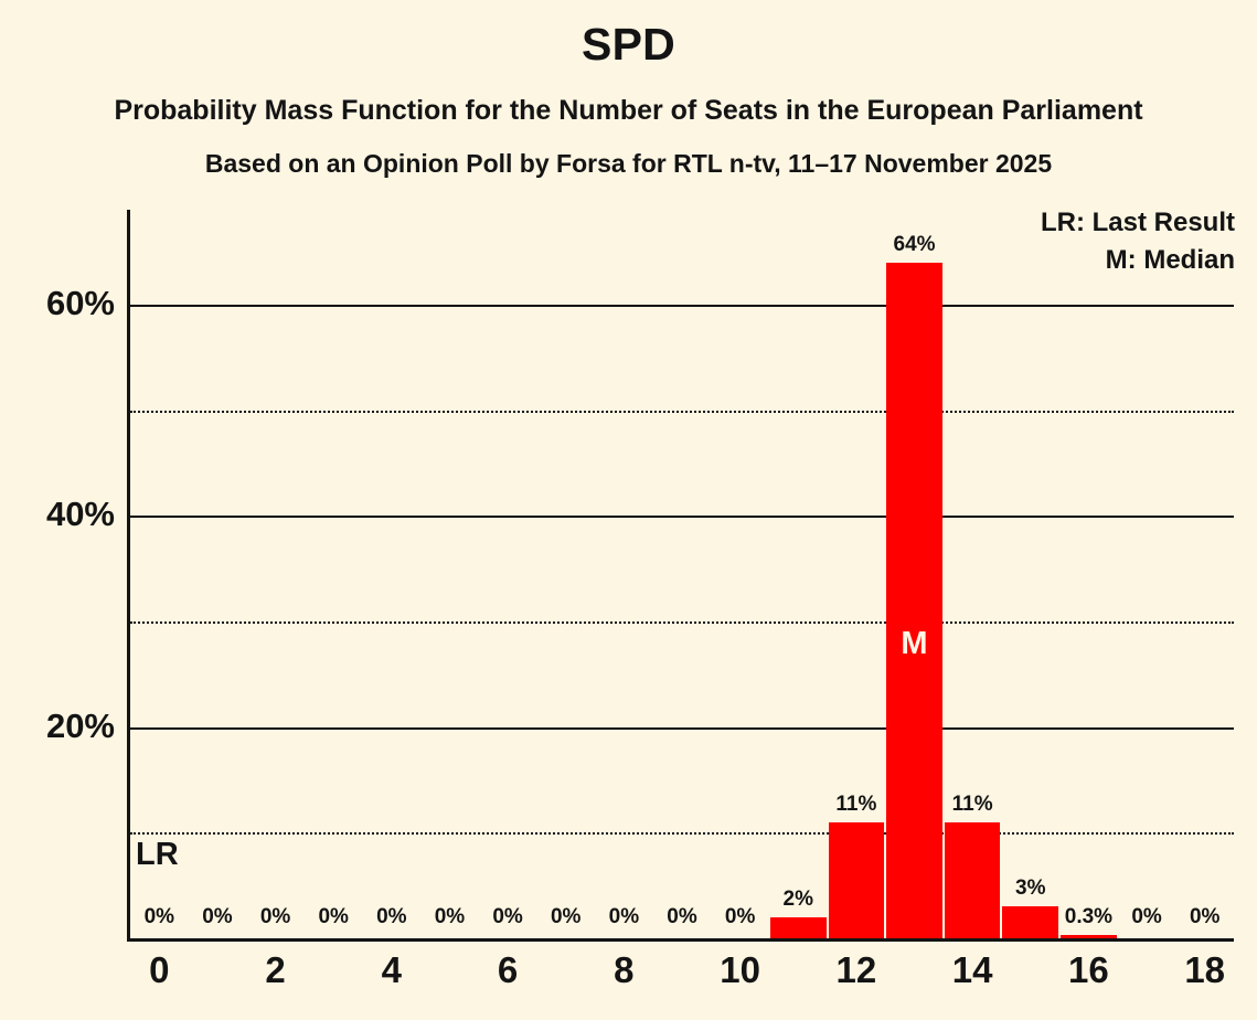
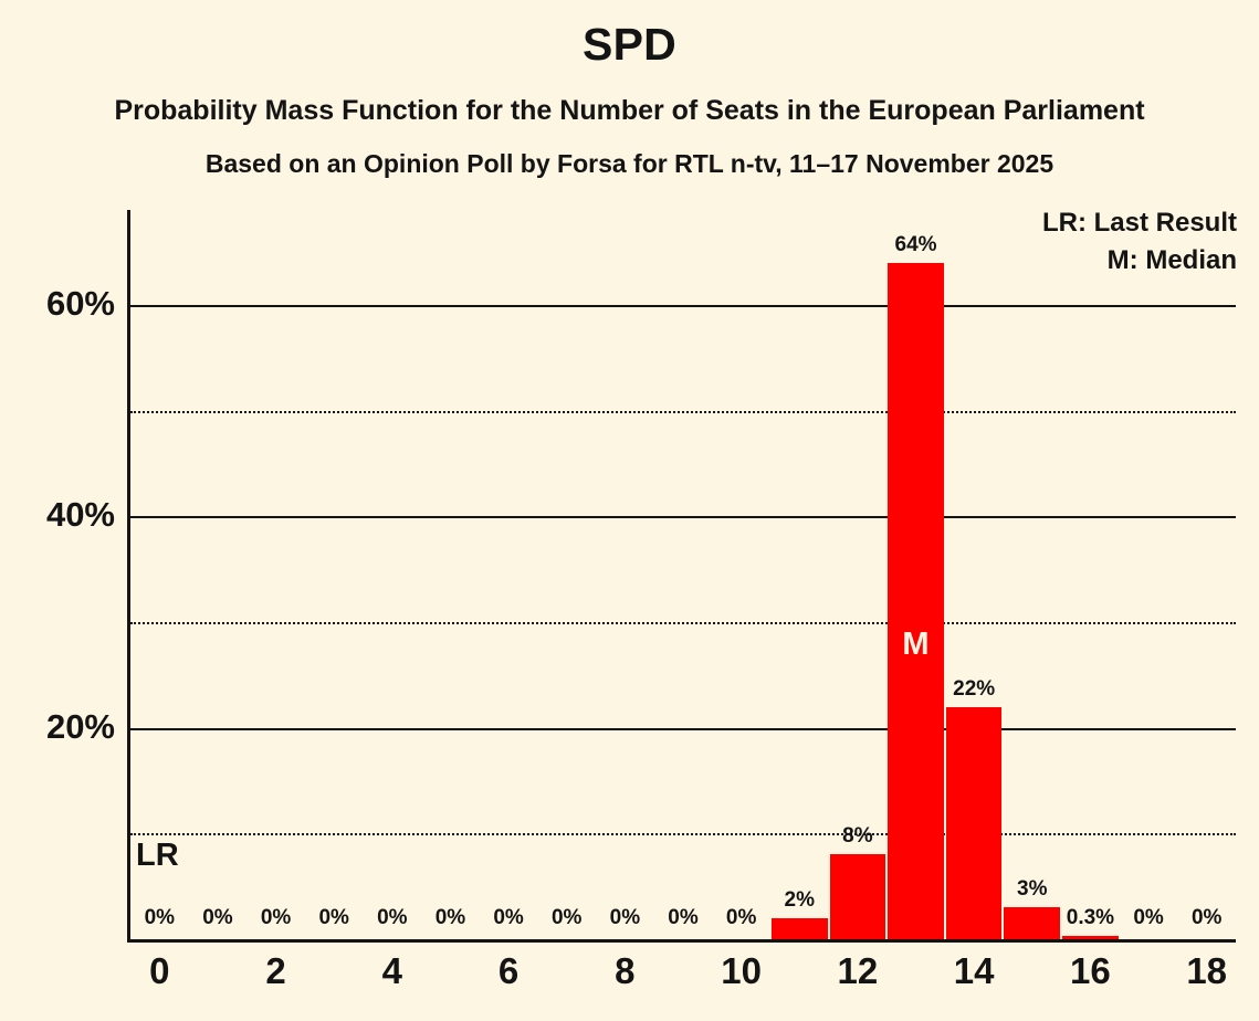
12: 11% -> 8%
14: 11% -> 22%
